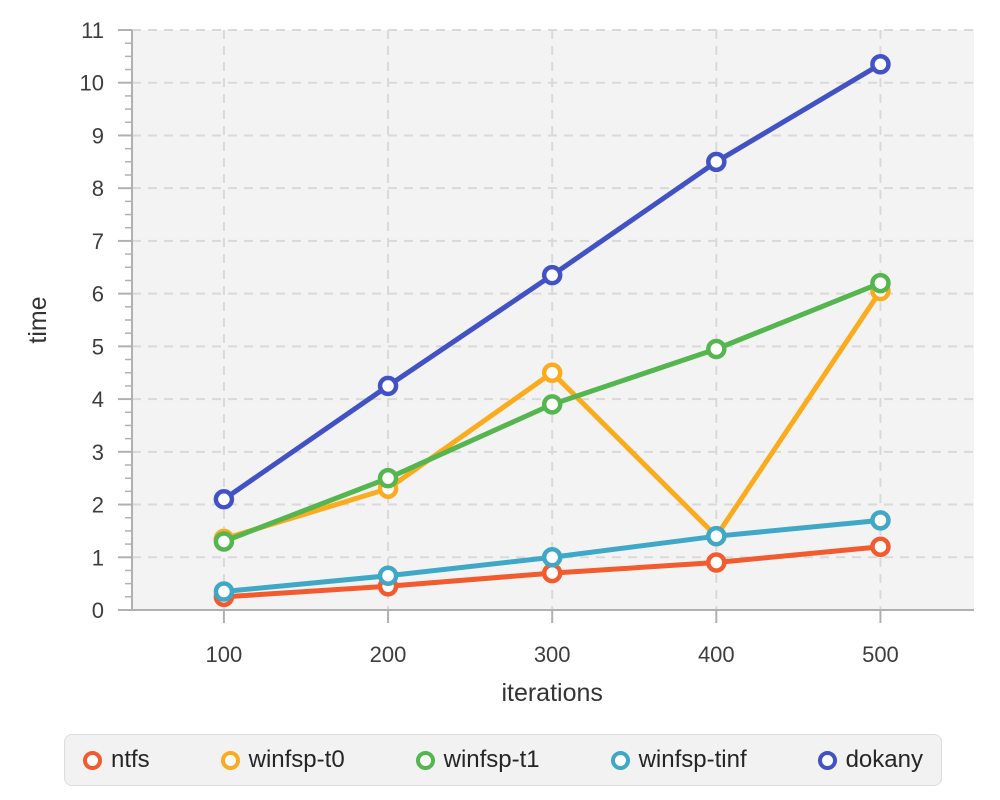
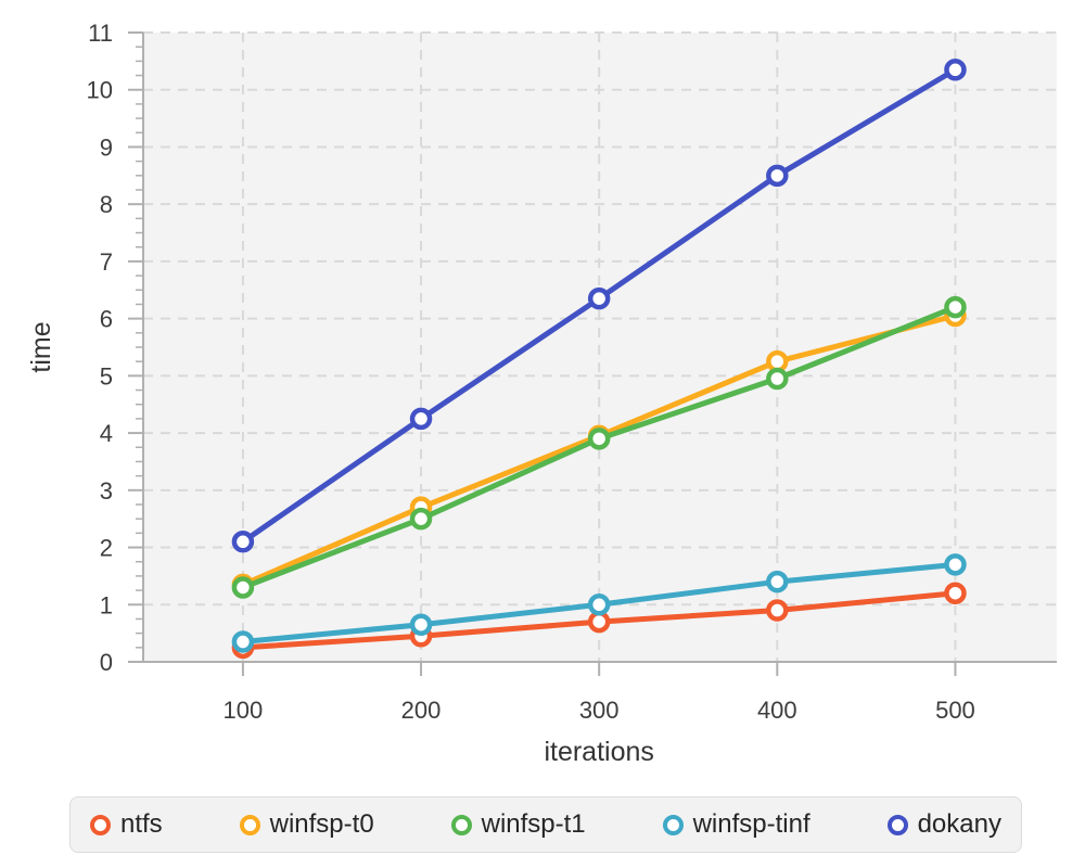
winfsp-t0/200: 2.3 -> 2.7
winfsp-t0/300: 4.5 -> 4.0
winfsp-t0/400: 1.4 -> 5.2
